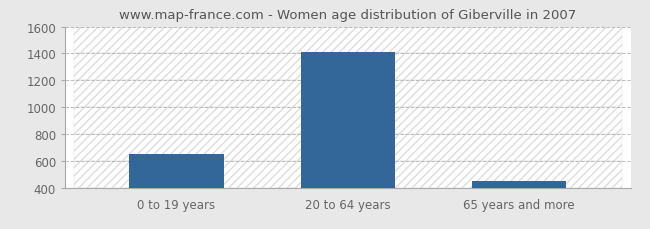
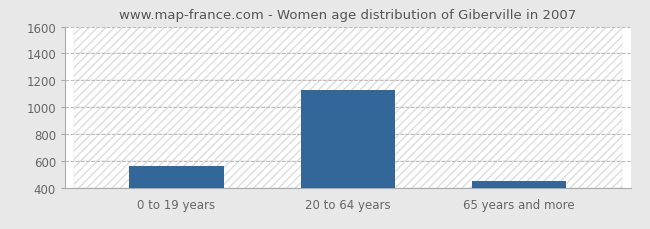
0 to 19 years: 650 -> 560
20 to 64 years: 1410 -> 1130
